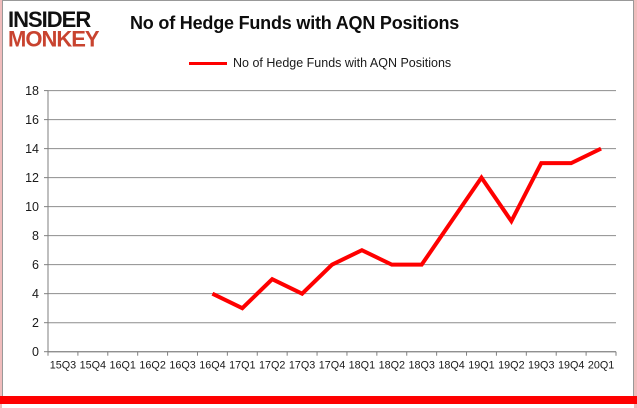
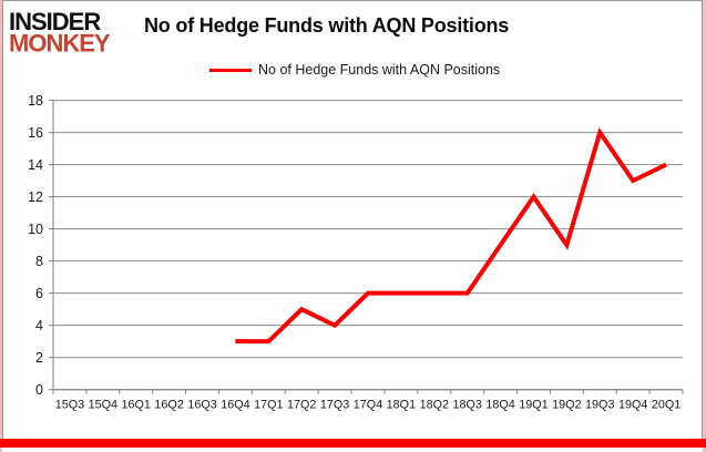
16Q4: 4 -> 3
18Q1: 7 -> 6
19Q3: 13 -> 16
